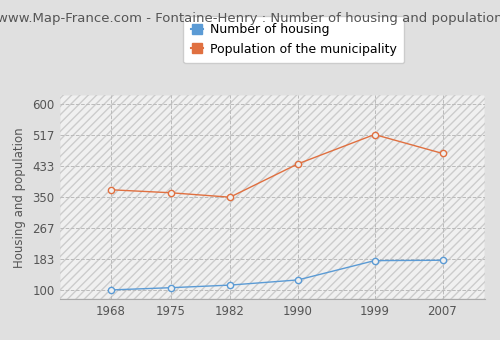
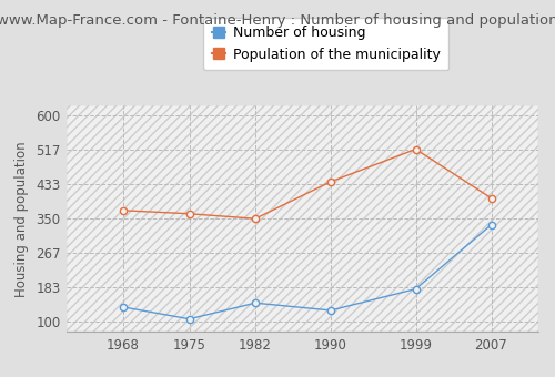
Number of housing/1968: 100 -> 135
Number of housing/1982: 113 -> 145
Number of housing/2007: 180 -> 335
Population of the municipality/2007: 468 -> 400
